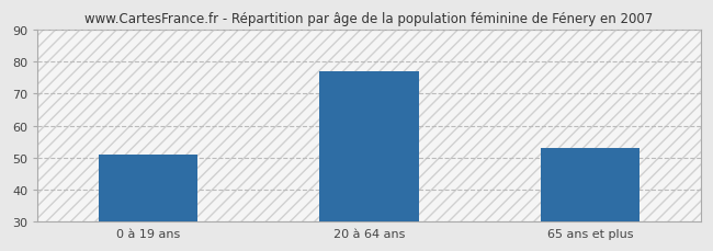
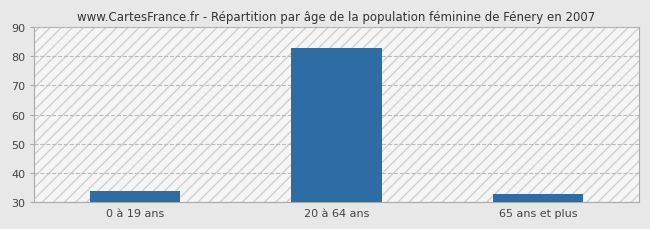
0 à 19 ans: 51 -> 34
20 à 64 ans: 77 -> 83
65 ans et plus: 53 -> 33
